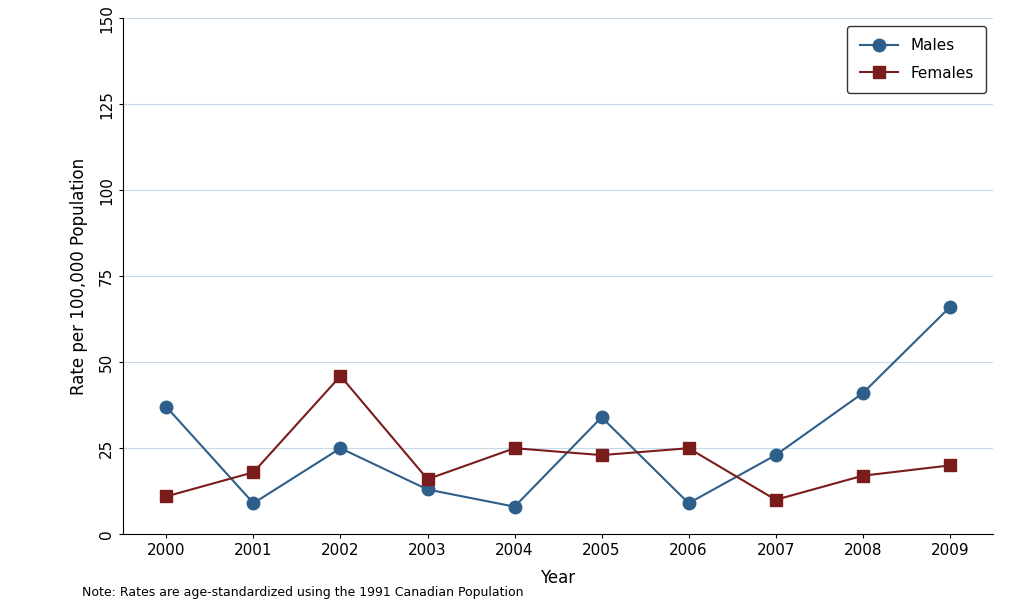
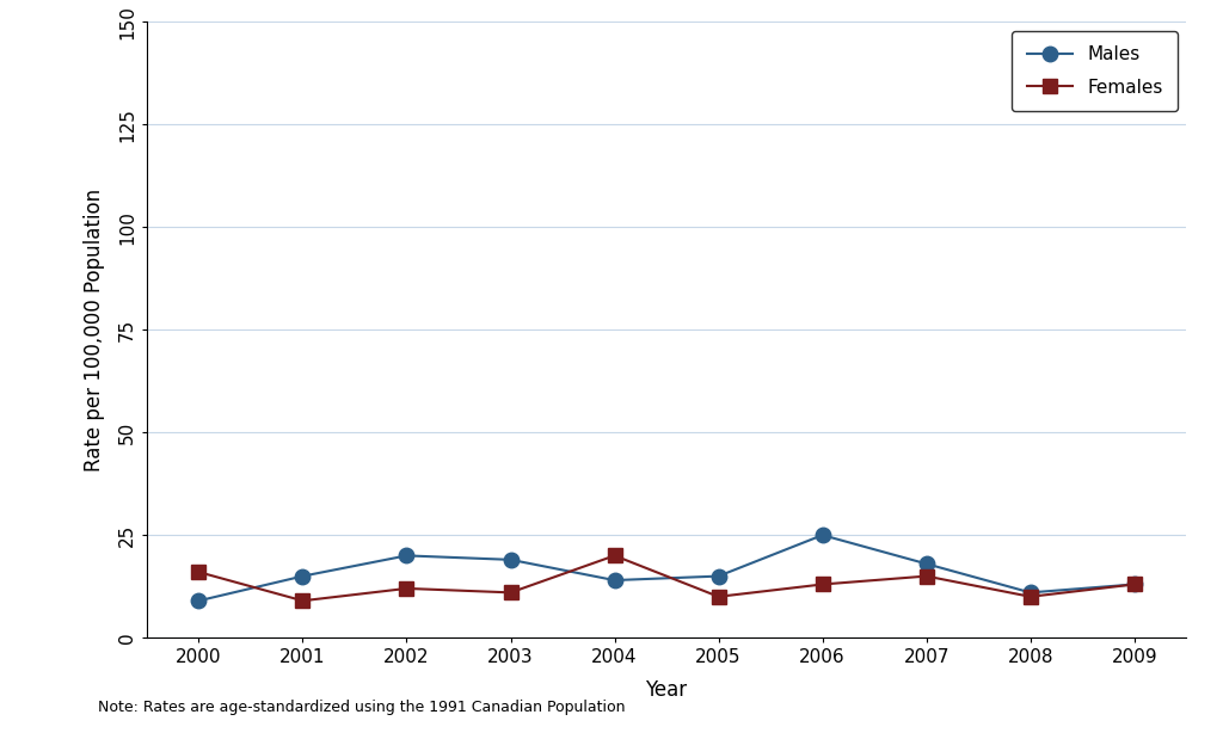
Males/2000: 37 -> 9
Females/2000: 11 -> 16
Males/2001: 9 -> 15
Females/2001: 18 -> 9
Males/2002: 25 -> 20
Females/2002: 46 -> 12
Males/2003: 13 -> 19
Females/2003: 16 -> 11
Males/2004: 8 -> 14
Females/2004: 25 -> 20
Males/2005: 34 -> 15
Females/2005: 23 -> 10
Males/2006: 9 -> 25
Females/2006: 25 -> 13
Males/2007: 23 -> 18
Females/2007: 10 -> 15
Males/2008: 41 -> 11
Females/2008: 17 -> 10
Males/2009: 66 -> 13
Females/2009: 20 -> 13
